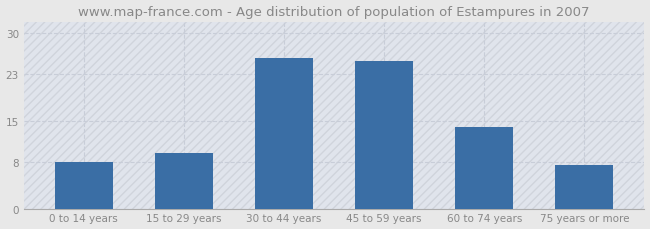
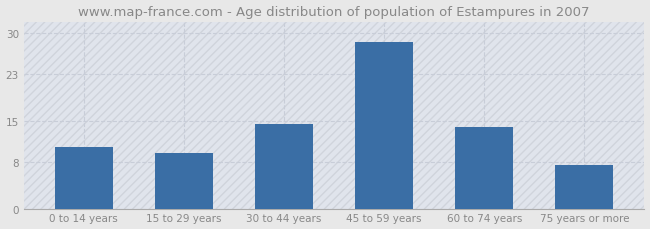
0 to 14 years: 8.0 -> 10.5
30 to 44 years: 25.8 -> 14.5
45 to 59 years: 25.2 -> 28.5
